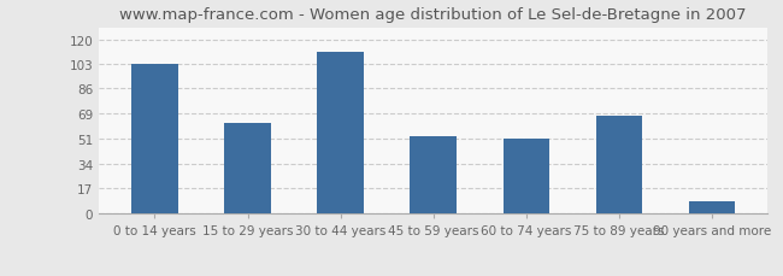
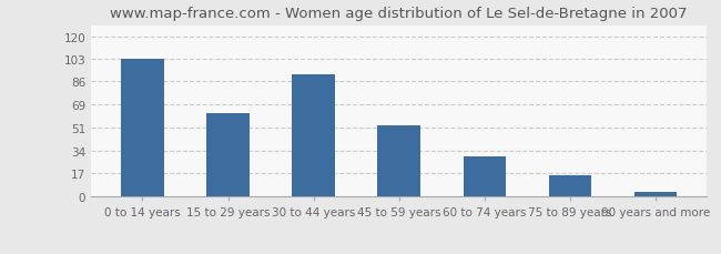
30 to 44 years: 111 -> 91
60 to 74 years: 51 -> 30
75 to 89 years: 67 -> 16
90 years and more: 8 -> 3
